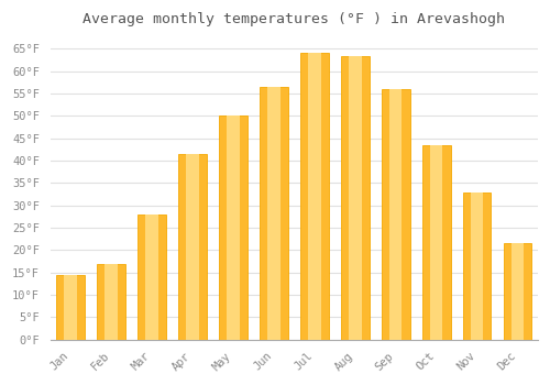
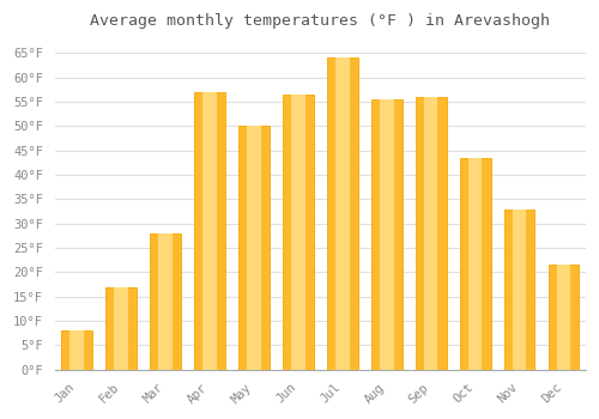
Jan: 14.5°F -> 8.0°F
Apr: 41.5°F -> 57.0°F
Aug: 63.5°F -> 55.5°F
